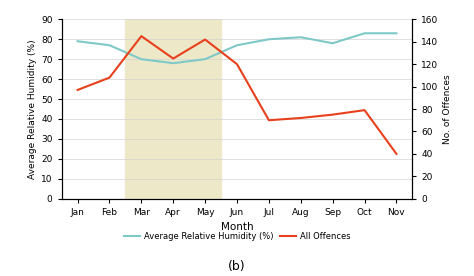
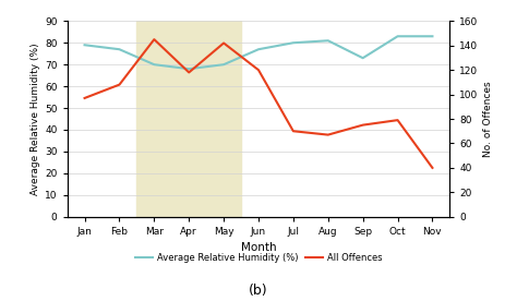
All Offences/Apr: 125 -> 118
All Offences/Aug: 72 -> 67
Average Relative Humidity (%)/Sep: 78 -> 73
